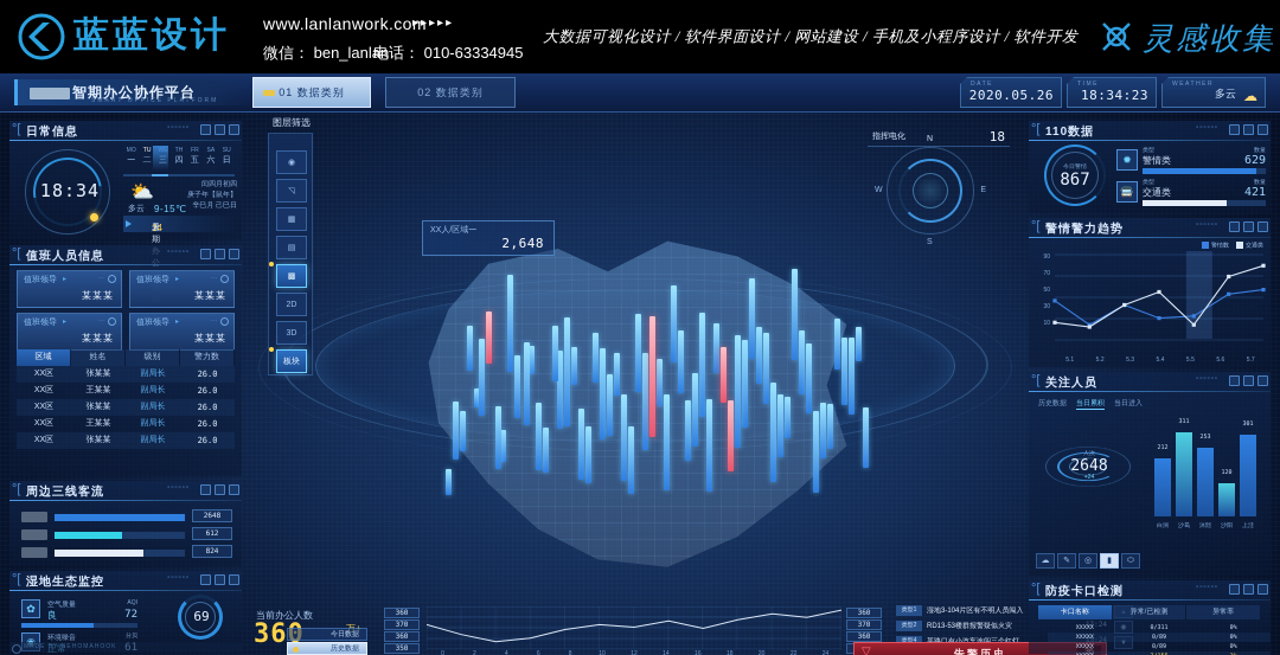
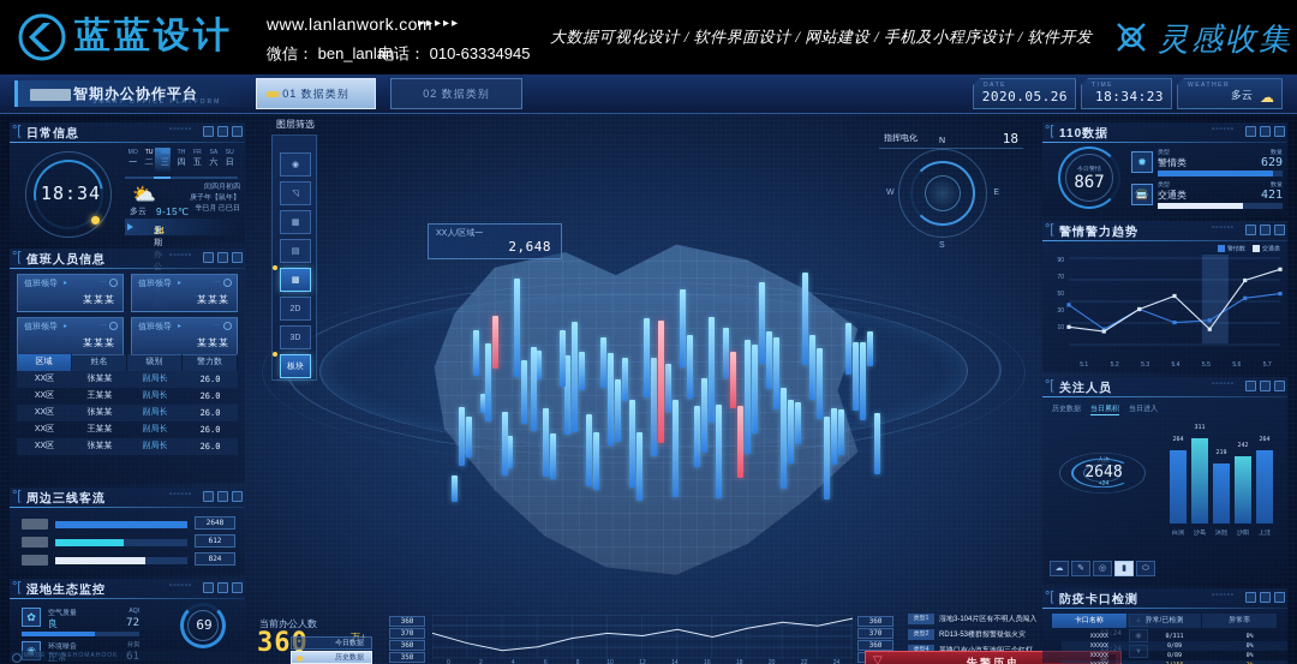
关注人员/白涧: 212 -> 264
关注人员/沐熙: 253 -> 219
关注人员/沙阳: 120 -> 242
关注人员/上洼: 301 -> 264
